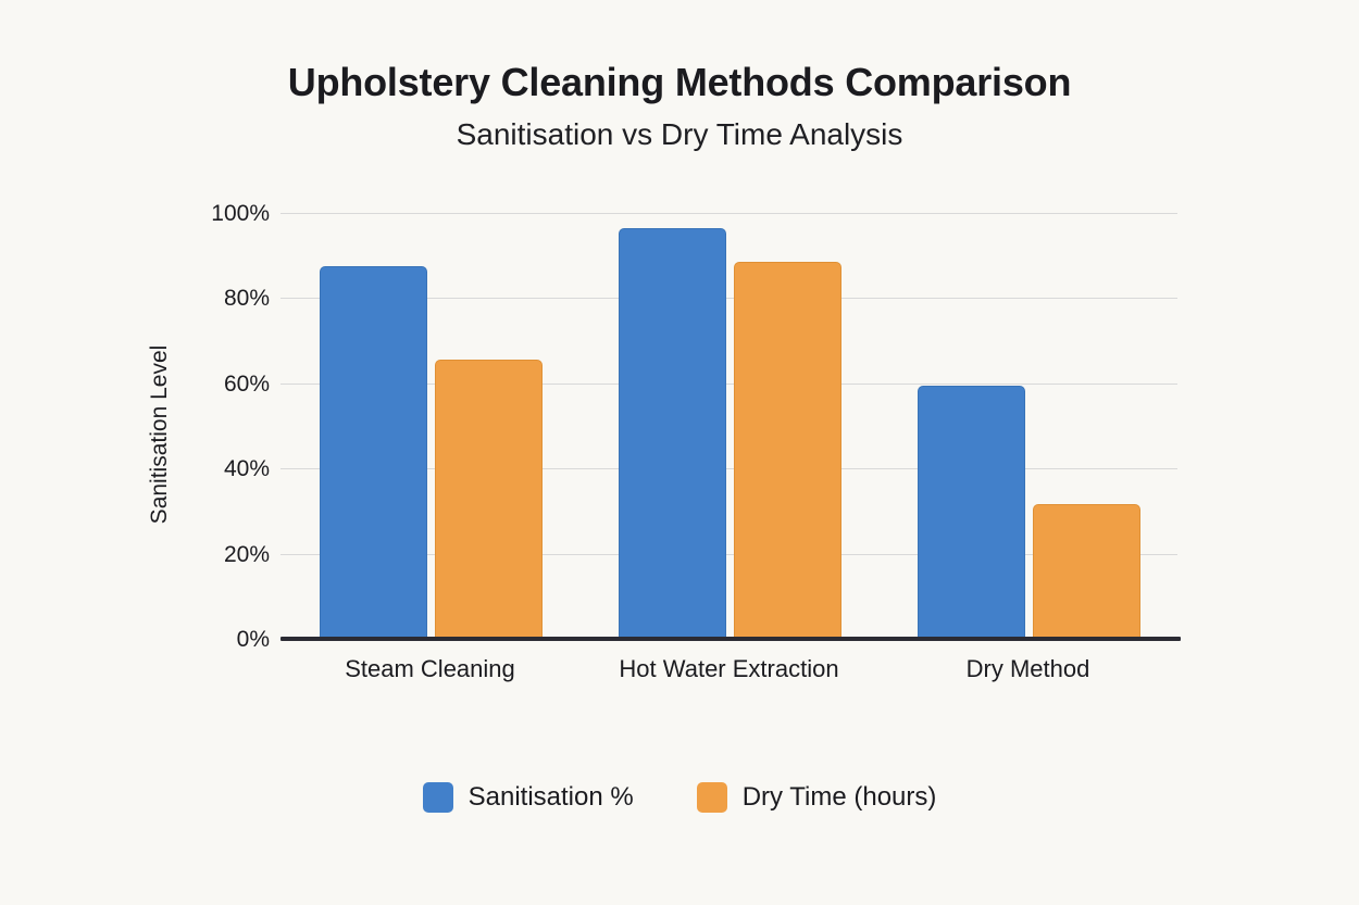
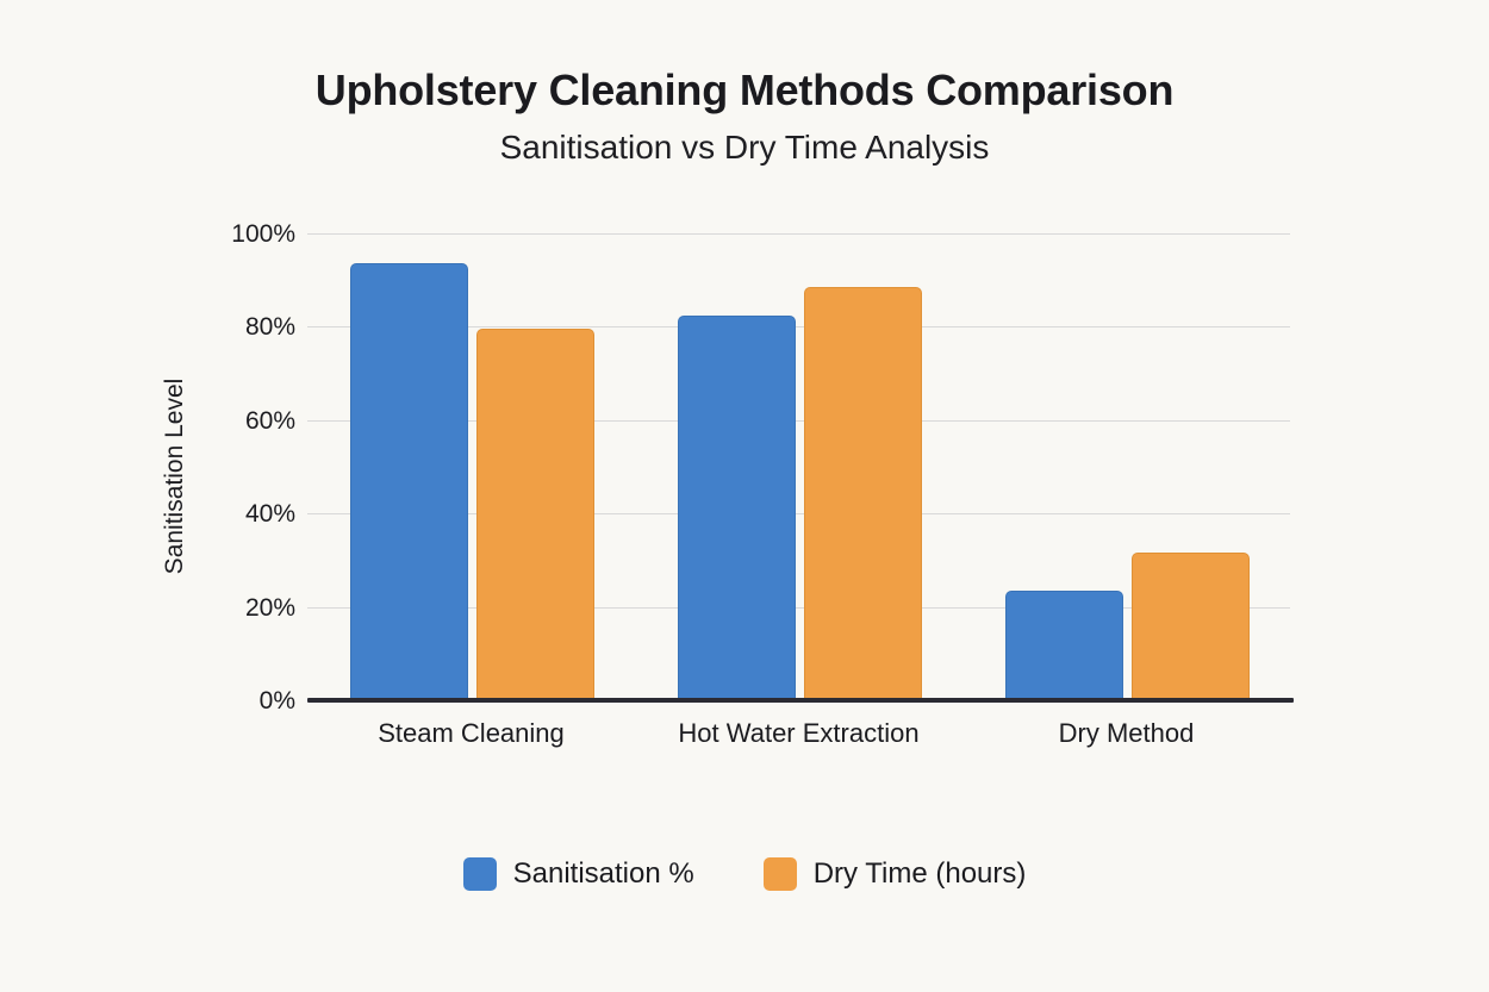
Sanitisation %/Steam Cleaning: 87% -> 93%
Dry Time (hours)/Steam Cleaning: 65% -> 79%
Sanitisation %/Hot Water Extraction: 96% -> 82%
Sanitisation %/Dry Method: 59% -> 23%
